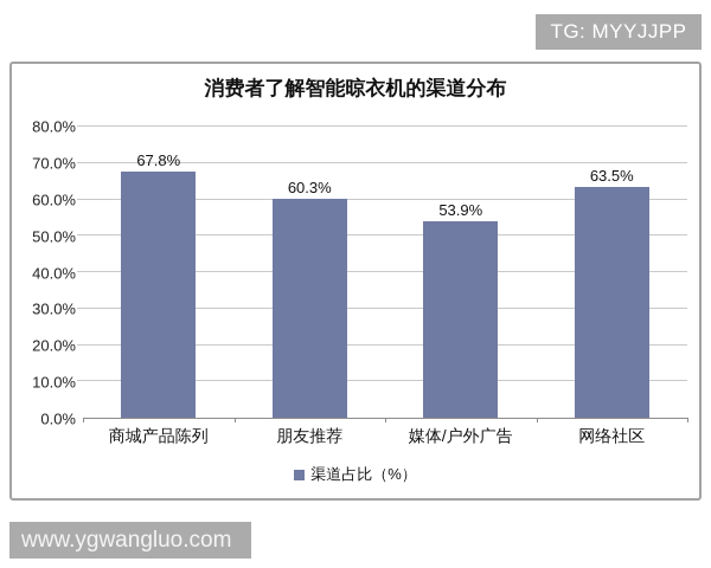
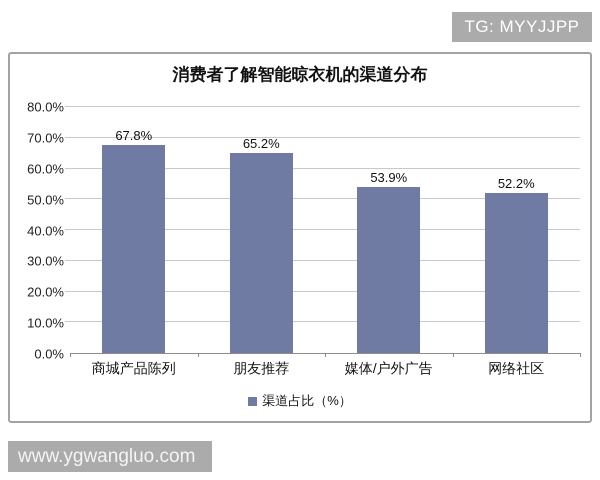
朋友推荐: 60.3% -> 65.2%
网络社区: 63.5% -> 52.2%
